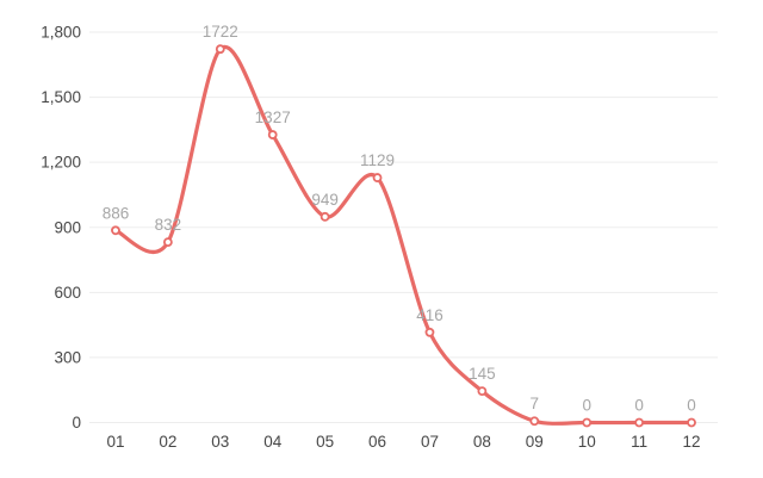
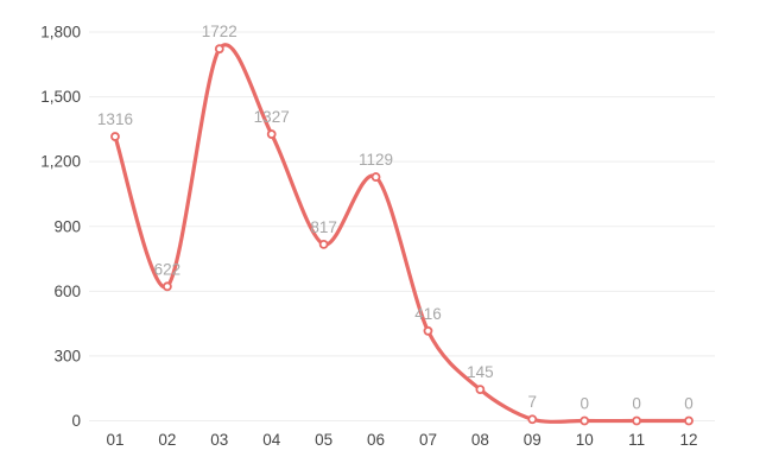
01: 886 -> 1316
02: 832 -> 622
05: 949 -> 817
